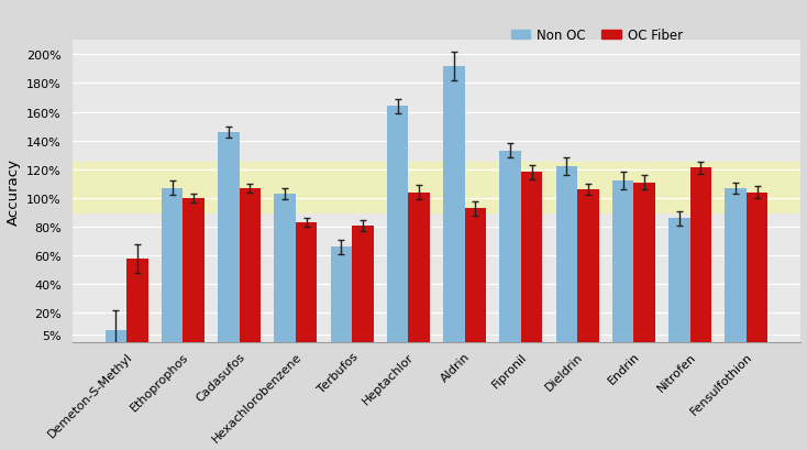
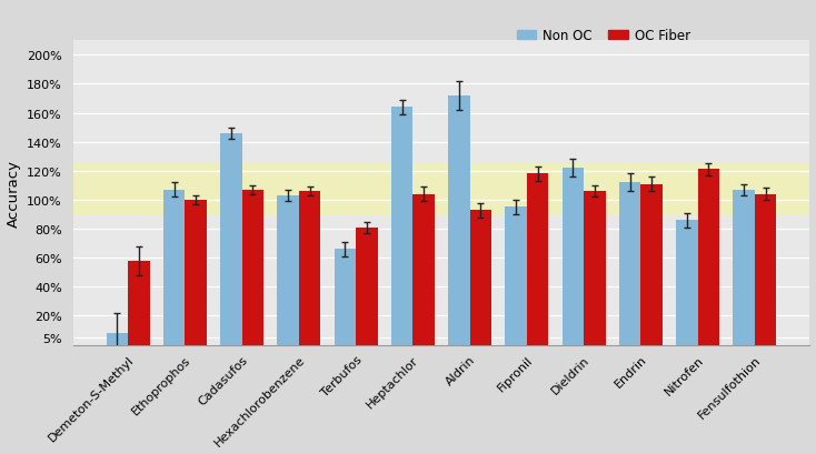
OC Fiber/Hexachlorobenzene: 83% -> 106%
Non OC/Aldrin: 192% -> 172%
Non OC/Fipronil: 133% -> 95%
